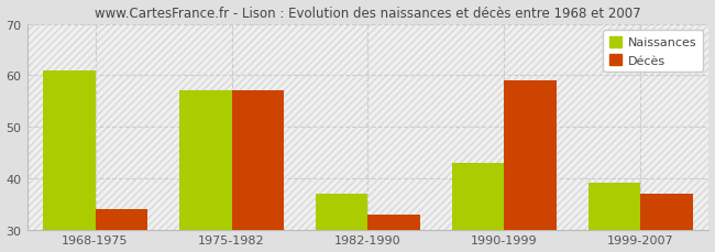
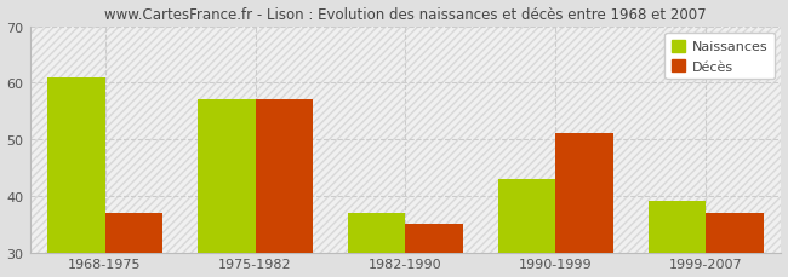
Décès/1968-1975: 34 -> 37
Décès/1982-1990: 33 -> 35
Décès/1990-1999: 59 -> 51
